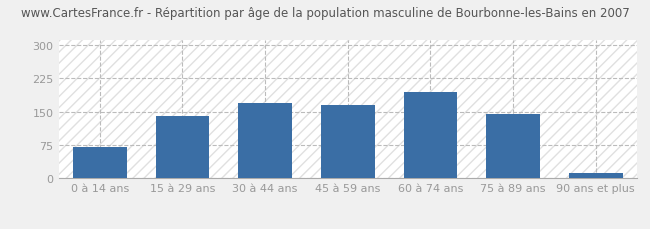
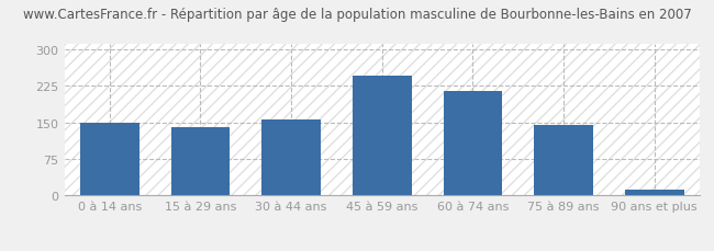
0 à 14 ans: 70 -> 150
30 à 44 ans: 170 -> 155
45 à 59 ans: 165 -> 245
60 à 74 ans: 195 -> 215
